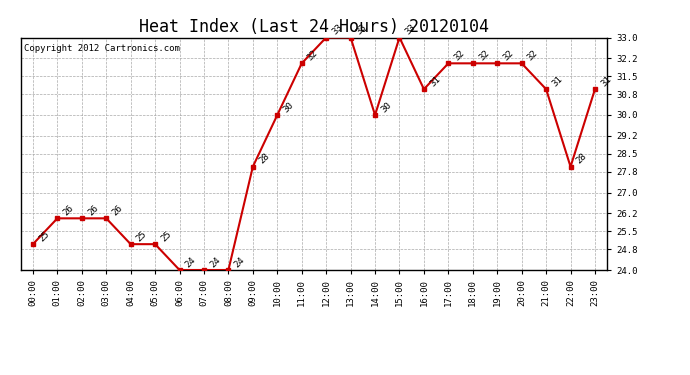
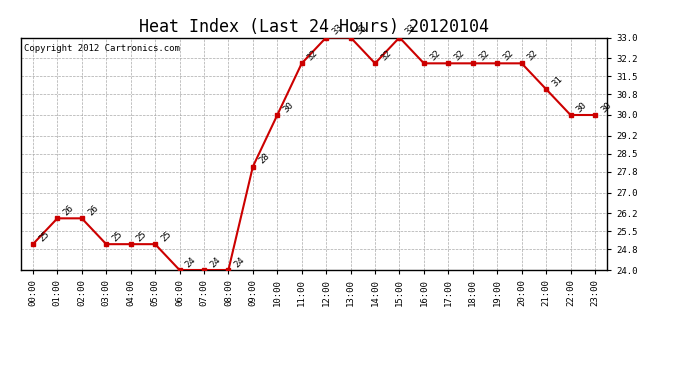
03:00: 26 -> 25
14:00: 30 -> 32
16:00: 31 -> 32
22:00: 28 -> 30
23:00: 31 -> 30
